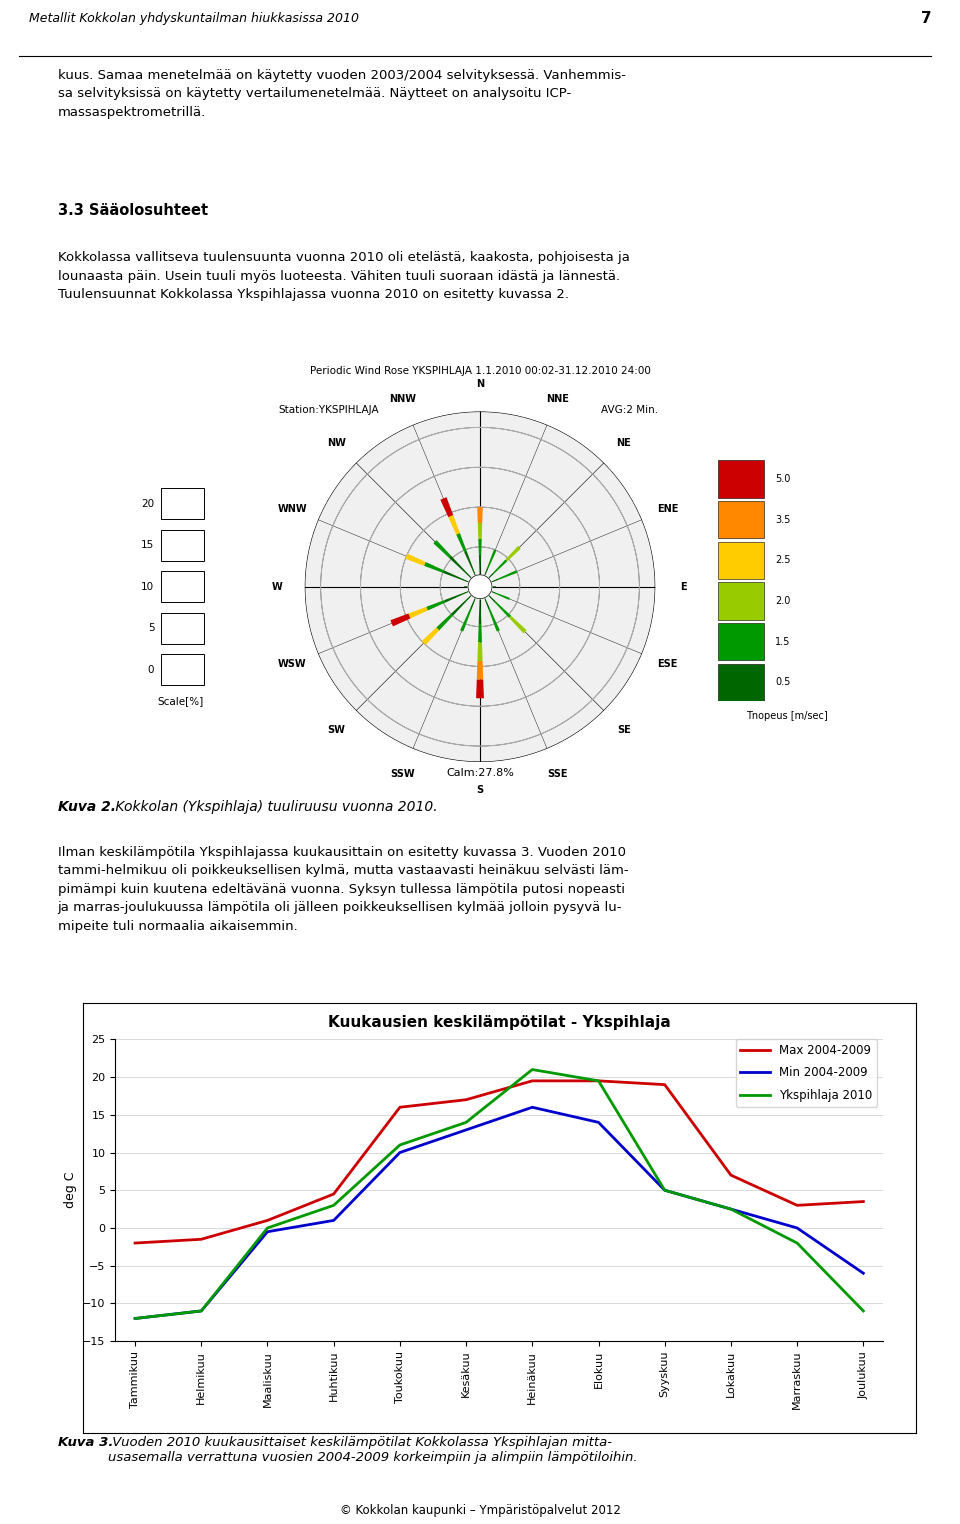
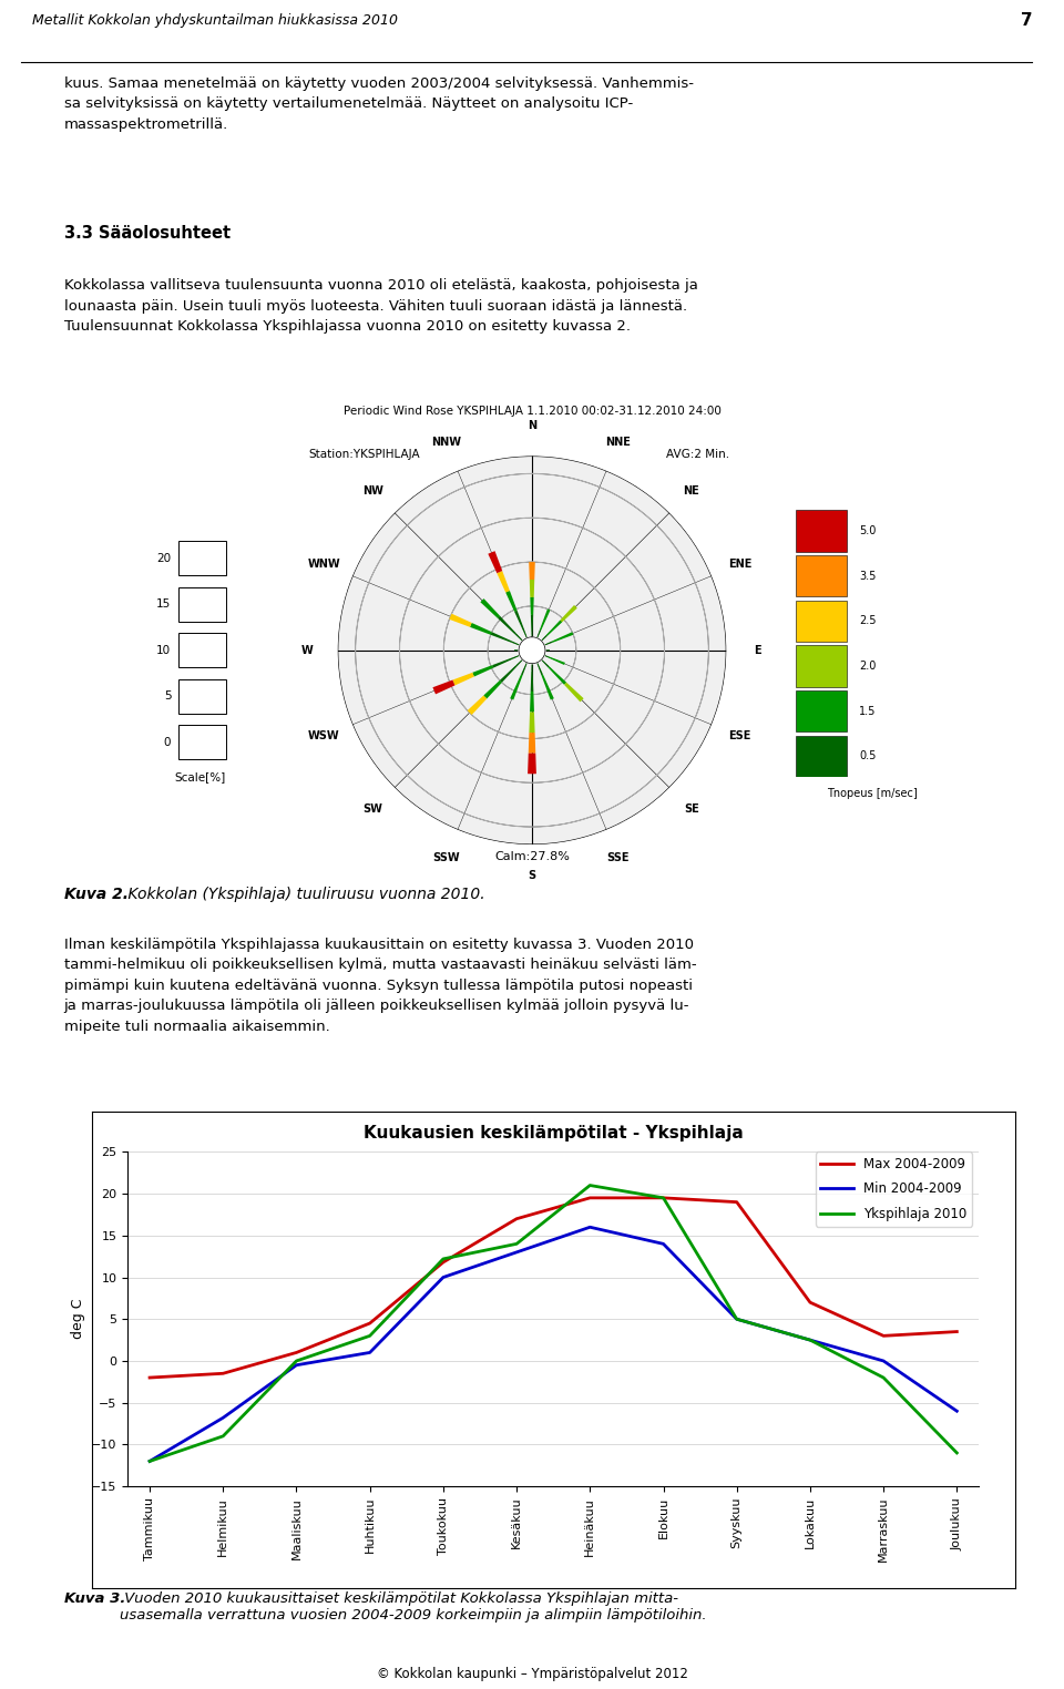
Min 2004-2009/Helmikuu: -11.0 -> -6.8
Ykspihlaja 2010/Helmikuu: -11.0 -> -9.0
Max 2004-2009/Toukokuu: 16.0 -> 11.8
Ykspihlaja 2010/Toukokuu: 11.0 -> 12.2
